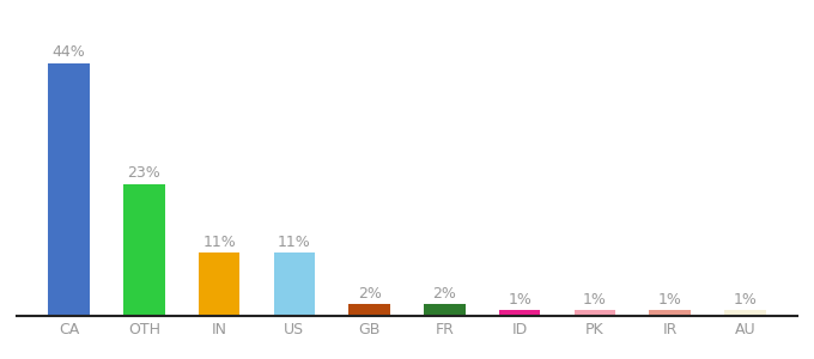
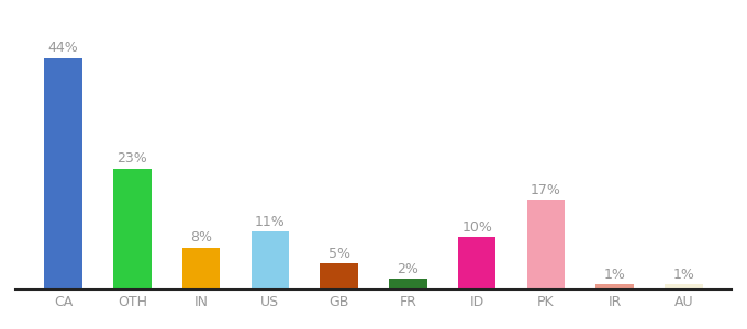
IN: 11% -> 8%
GB: 2% -> 5%
ID: 1% -> 10%
PK: 1% -> 17%
